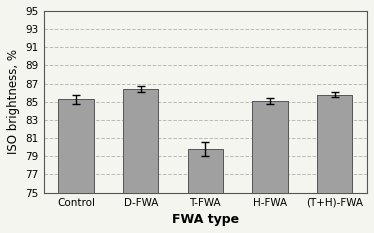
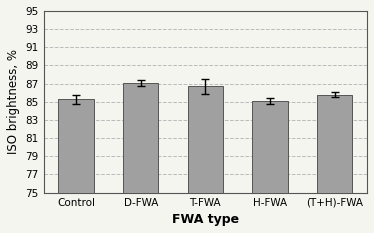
D-FWA: 86.4 -> 87.1
T-FWA: 79.8 -> 86.7
